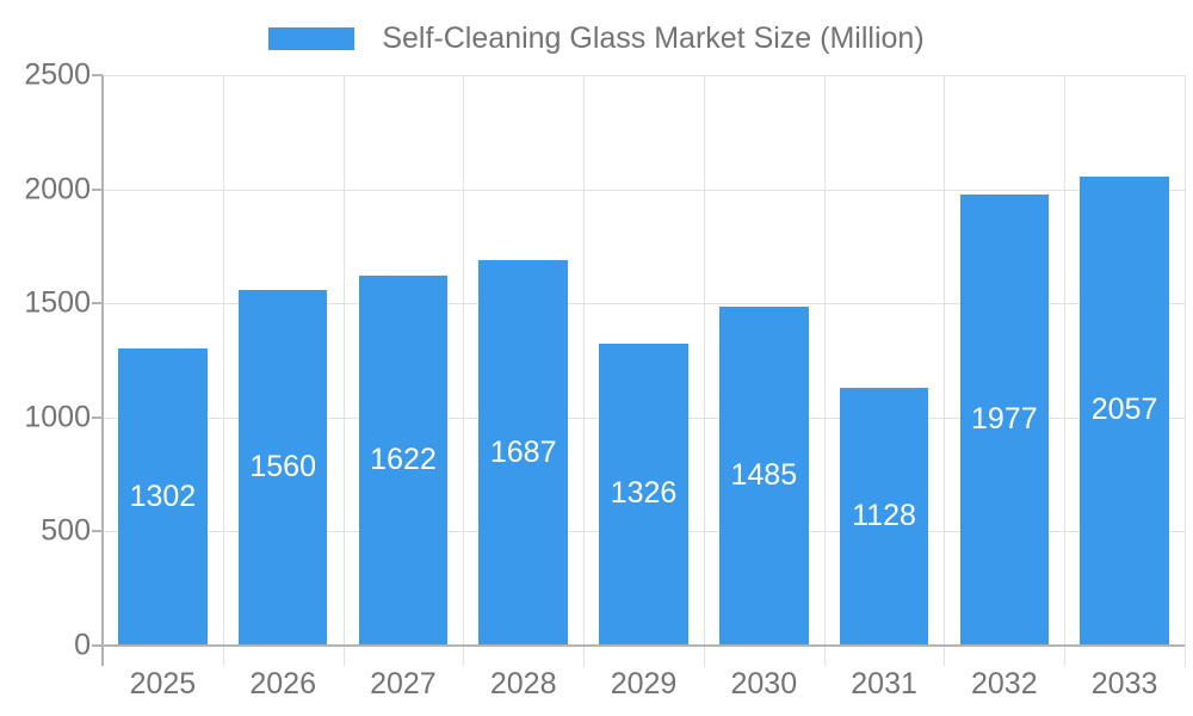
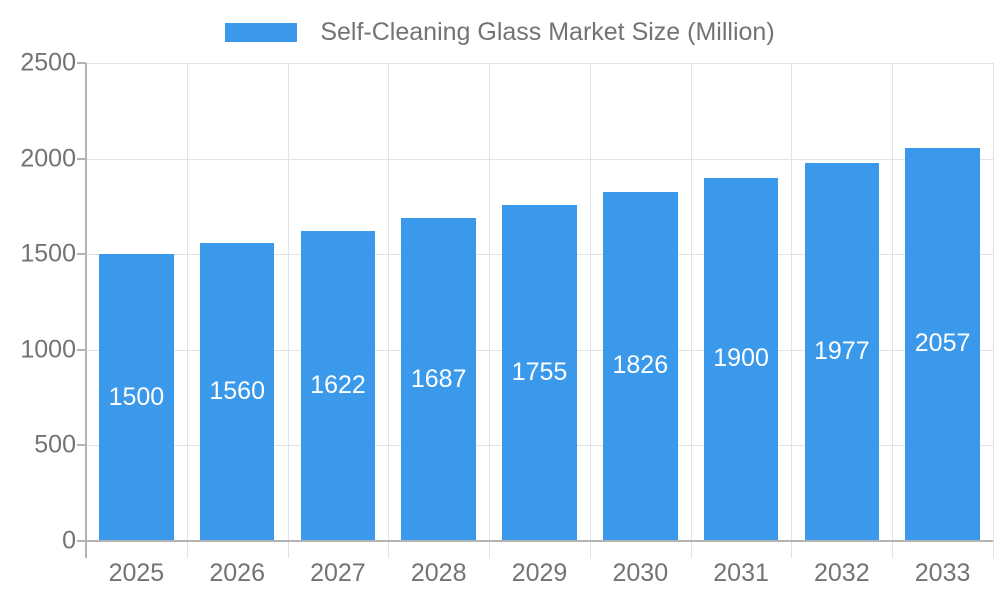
2025: 1302 -> 1500
2029: 1326 -> 1755
2030: 1485 -> 1826
2031: 1128 -> 1900
